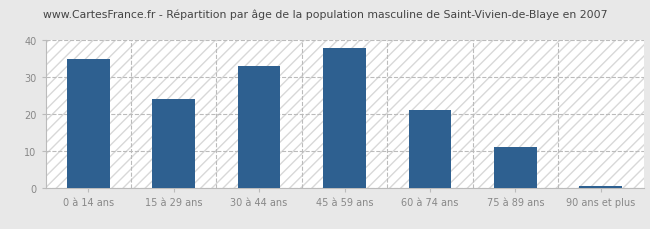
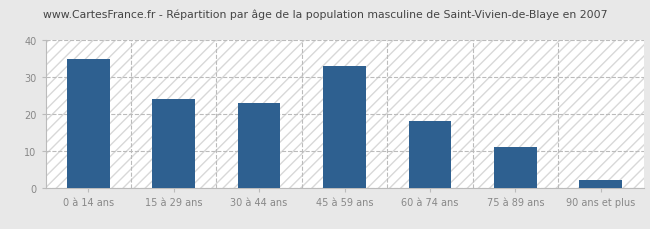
30 à 44 ans: 33.0 -> 23.0
45 à 59 ans: 38.0 -> 33.0
60 à 74 ans: 21.0 -> 18.0
90 ans et plus: 0.5 -> 2.0
